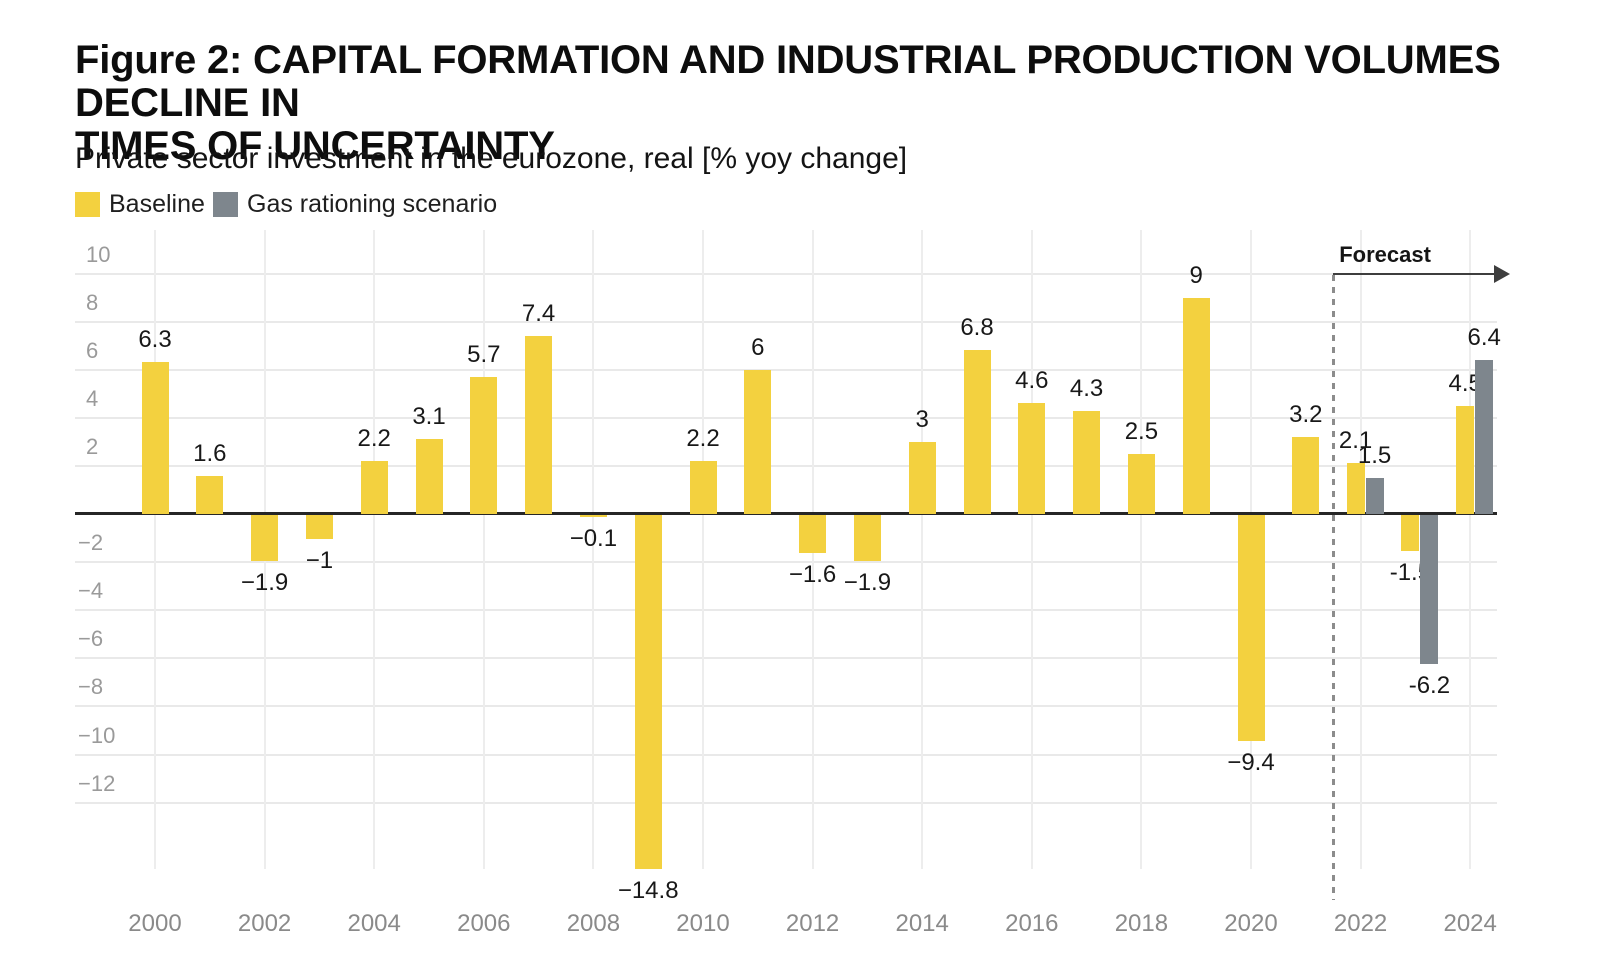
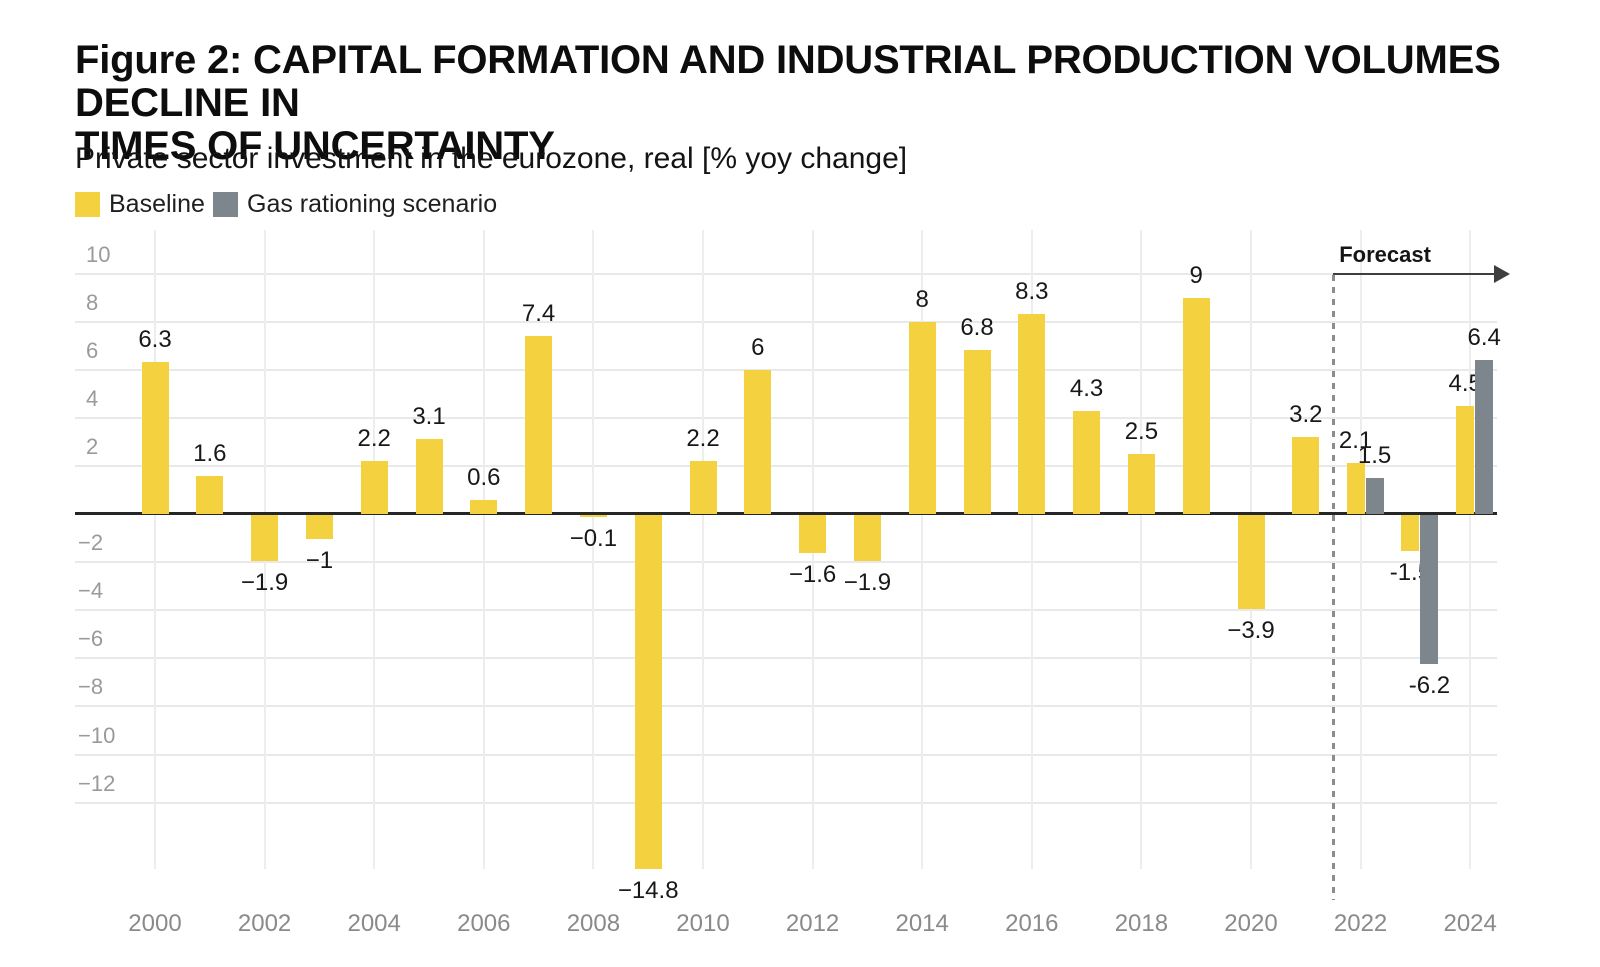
Baseline/2006: 5.7 -> 0.6
Baseline/2014: 3 -> 8
Baseline/2016: 4.6 -> 8.3
Baseline/2020: −9.4 -> −3.9
